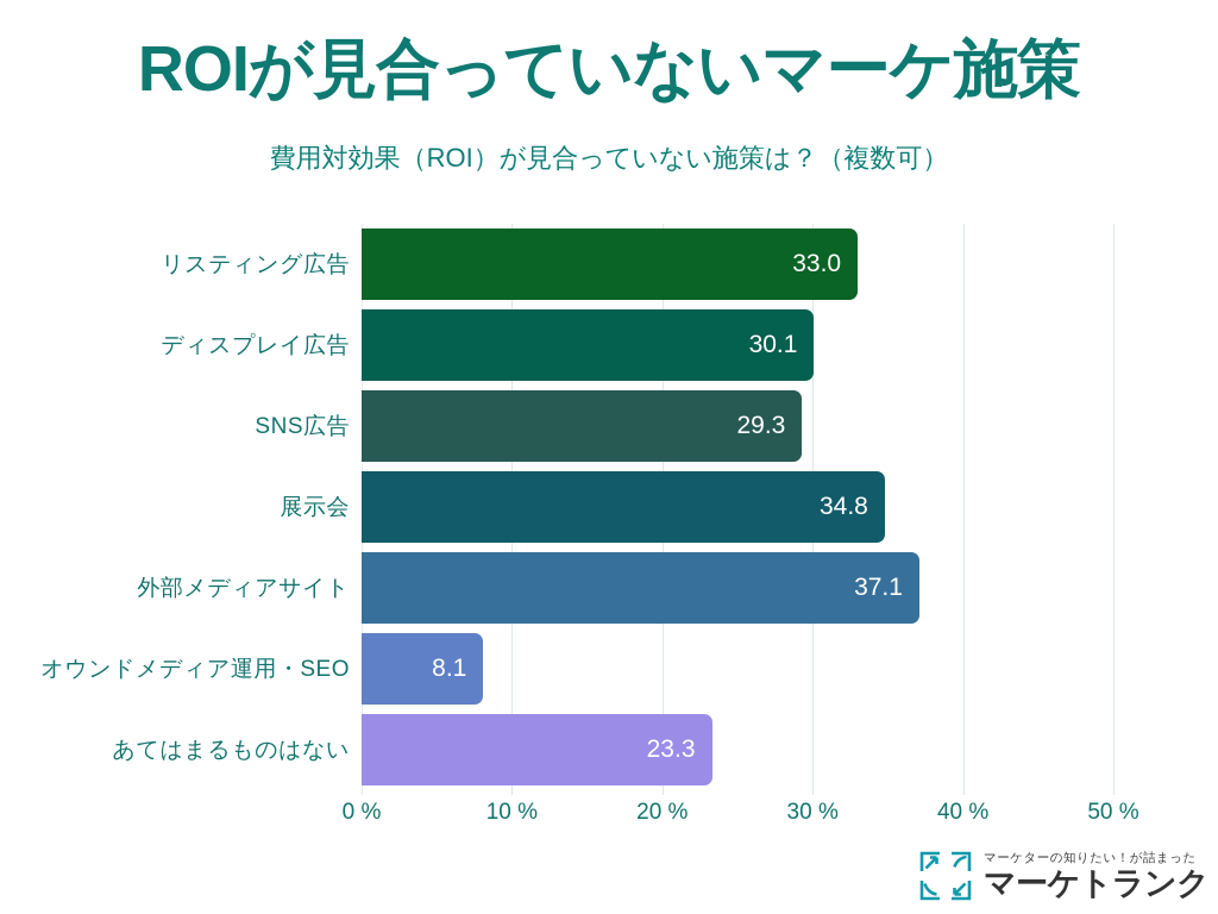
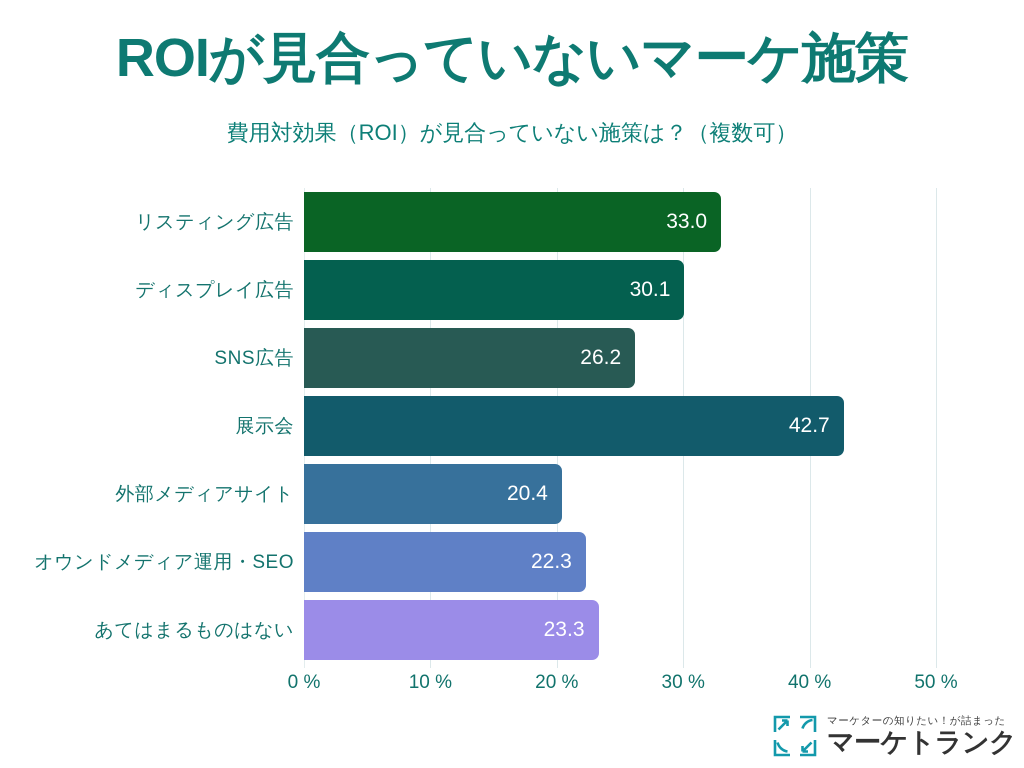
SNS広告: 29.3 -> 26.2
展示会: 34.8 -> 42.7
外部メディアサイト: 37.1 -> 20.4
オウンドメディア運用・SEO: 8.1 -> 22.3
